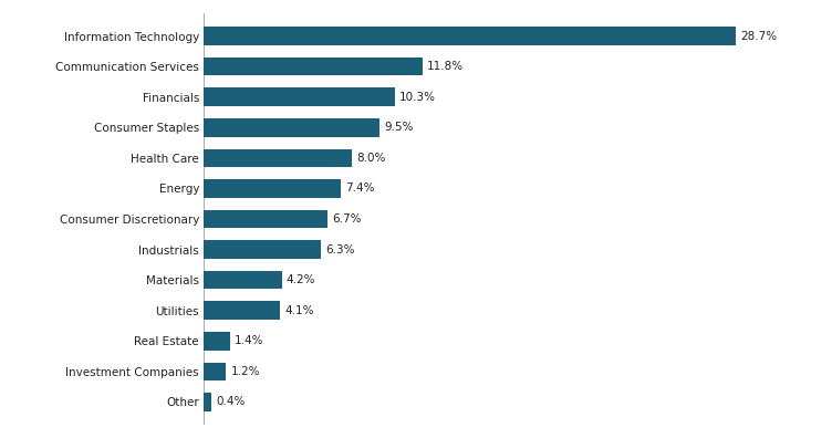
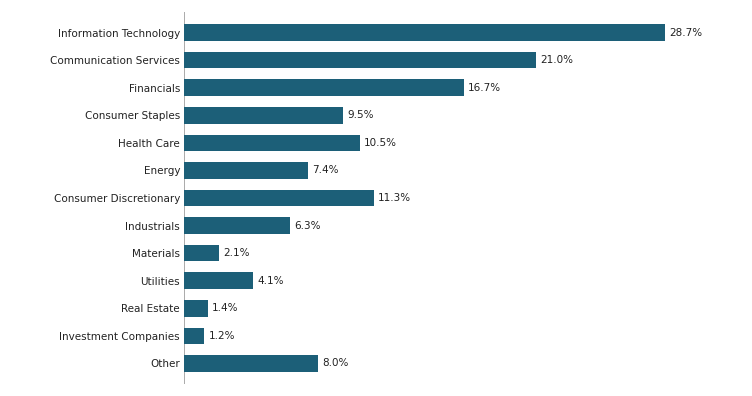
Communication Services: 11.8% -> 21.0%
Financials: 10.3% -> 16.7%
Health Care: 8.0% -> 10.5%
Consumer Discretionary: 6.7% -> 11.3%
Materials: 4.2% -> 2.1%
Other: 0.4% -> 8.0%
